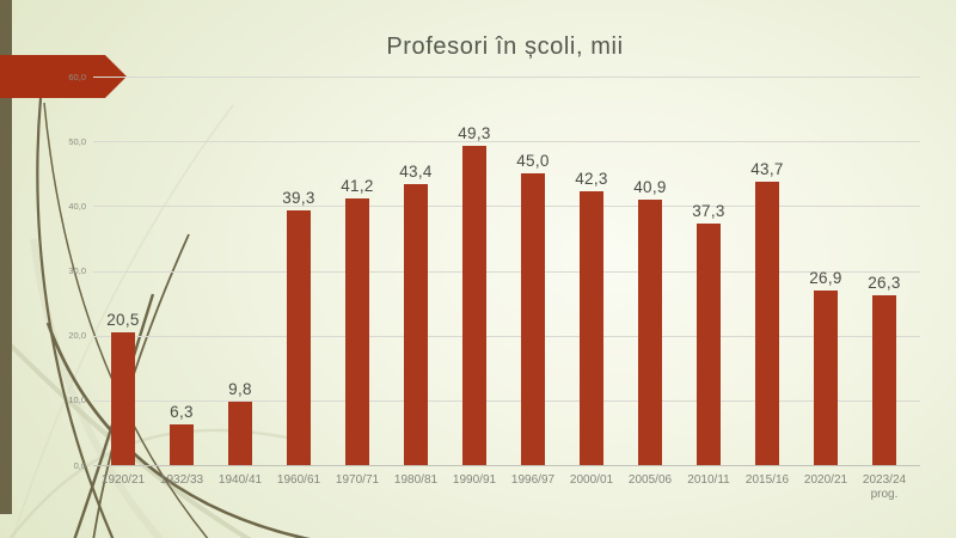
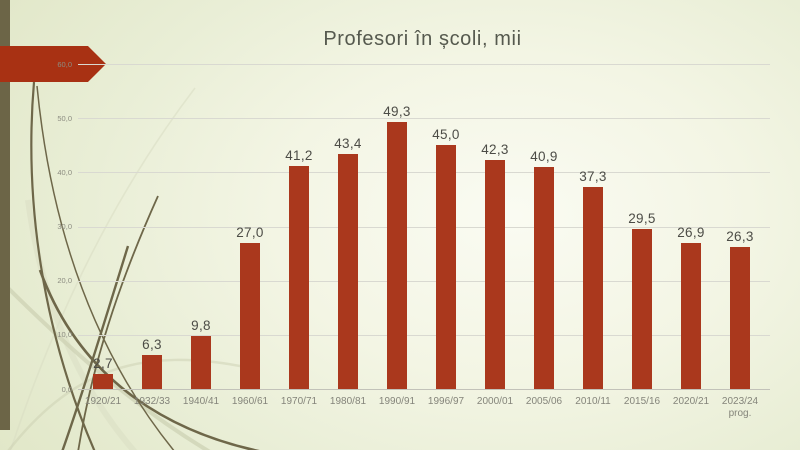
1920/21: 20,5 -> 2,7
1960/61: 39,3 -> 27,0
2015/16: 43,7 -> 29,5
